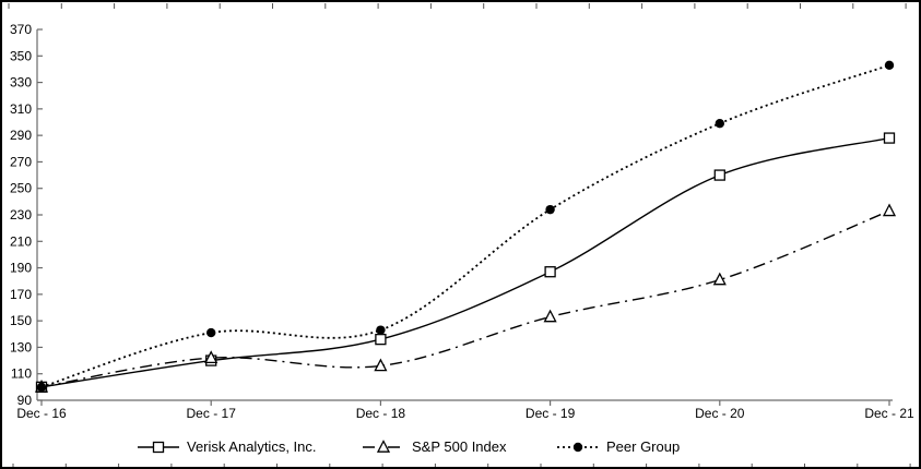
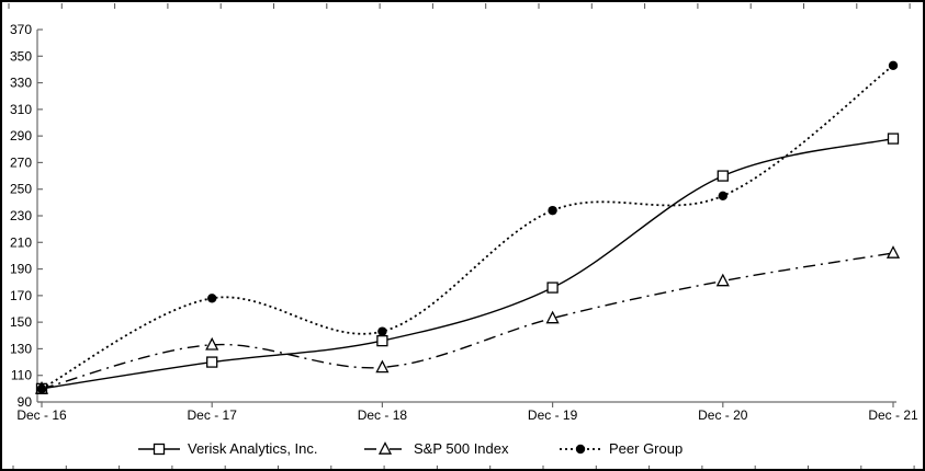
S&P 500 Index/Dec - 17: 122 -> 133
Peer Group/Dec - 17: 141 -> 168
Verisk Analytics, Inc./Dec - 19: 187 -> 176
Peer Group/Dec - 20: 299 -> 245
S&P 500 Index/Dec - 21: 233 -> 202
